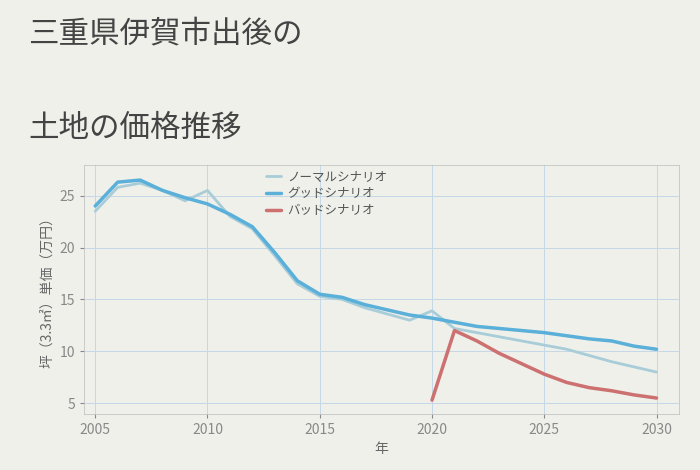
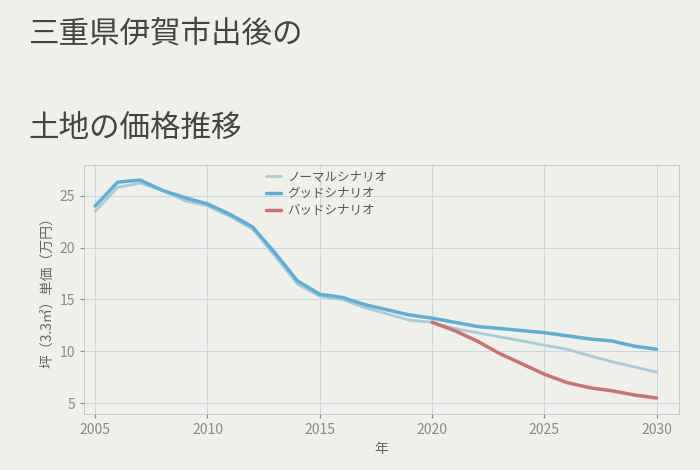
ノーマルシナリオ/2010: 25.5 -> 24.0
バッドシナリオ/2020: 5.3 -> 12.8
ノーマルシナリオ/2020: 13.9 -> 12.8
